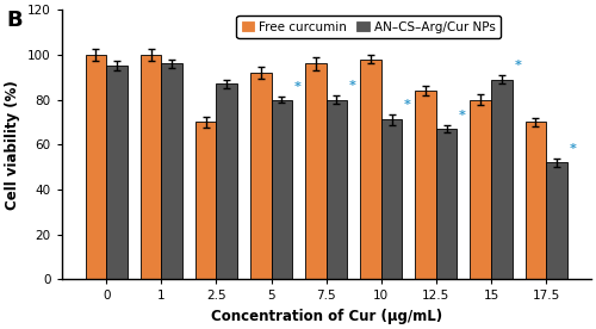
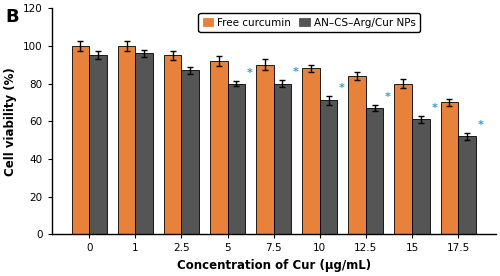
Free curcumin/2.5: 70 -> 95
Free curcumin/7.5: 96 -> 90
Free curcumin/10: 98 -> 88
AN–CS–Arg/Cur NPs/15: 89 -> 61
